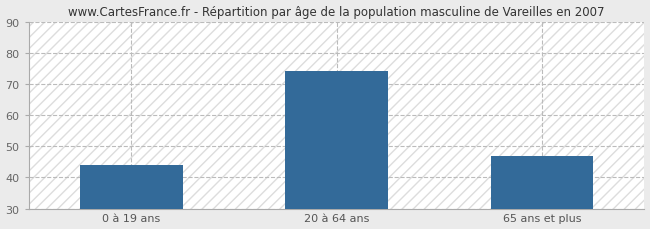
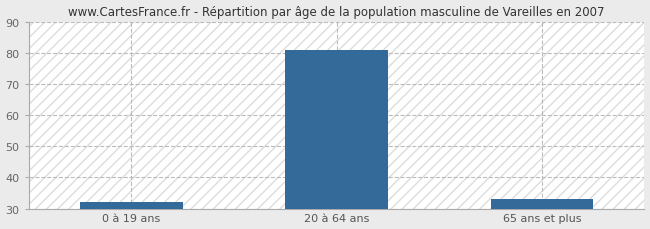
0 à 19 ans: 44 -> 32
20 à 64 ans: 74 -> 81
65 ans et plus: 47 -> 33
